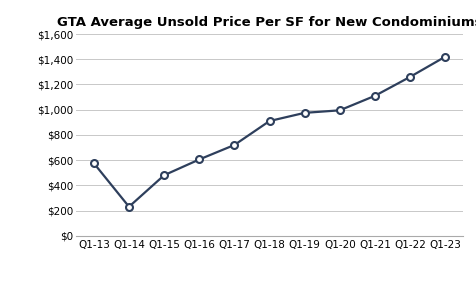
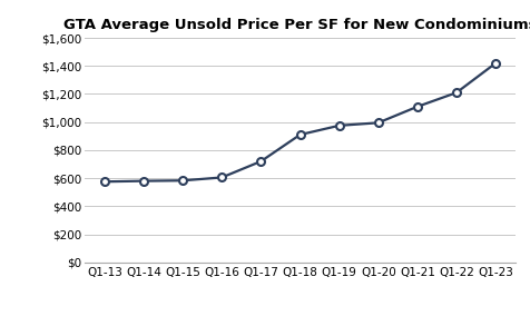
Q1-14: $230 -> $580
Q1-15: $480 -> $580
Q1-22: $1,260 -> $1,210
